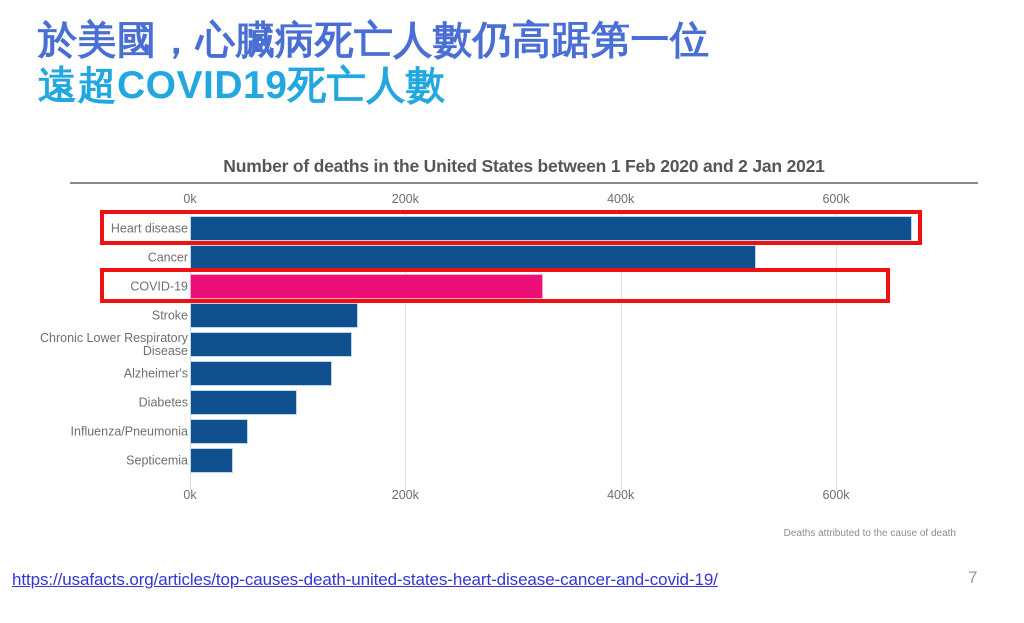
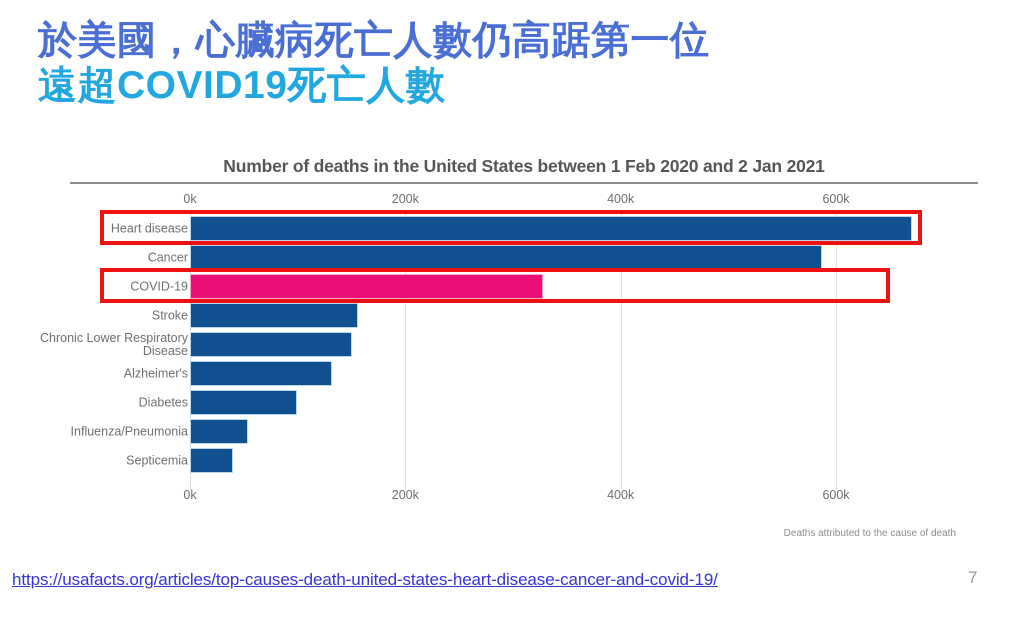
Cancer: 526k -> 587k
